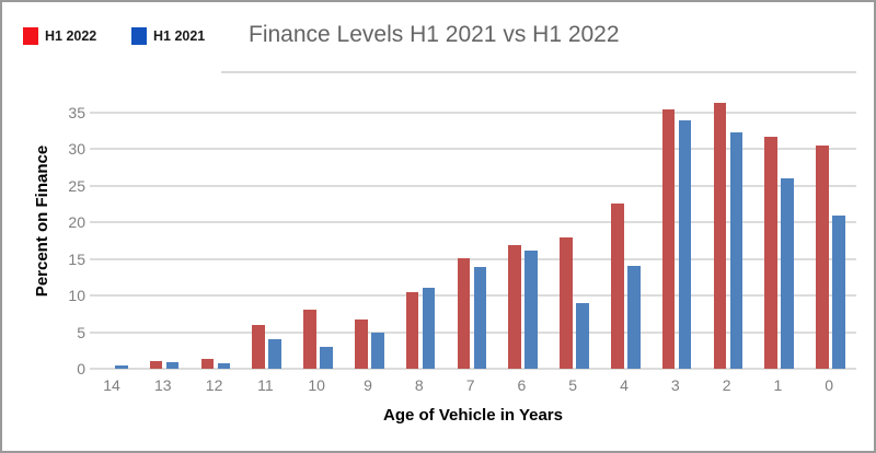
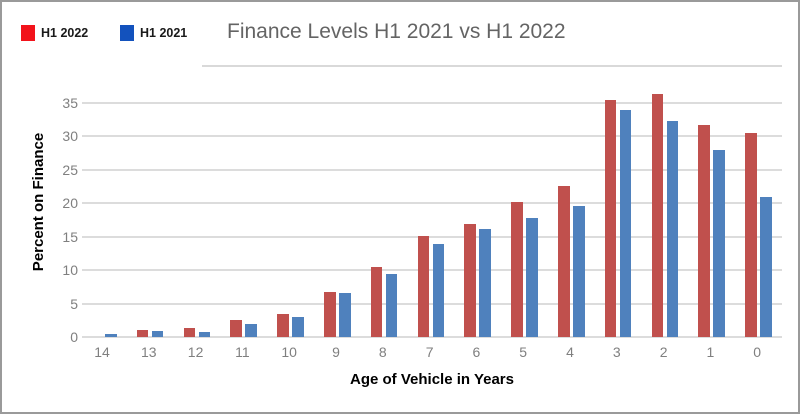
H1 2022/11: 6 -> 2
H1 2021/11: 4 -> 2
H1 2022/10: 8 -> 4
H1 2021/9: 5 -> 6
H1 2021/8: 11 -> 9
H1 2022/5: 18 -> 20
H1 2021/5: 9 -> 18
H1 2021/4: 14 -> 20
H1 2021/1: 26 -> 28
